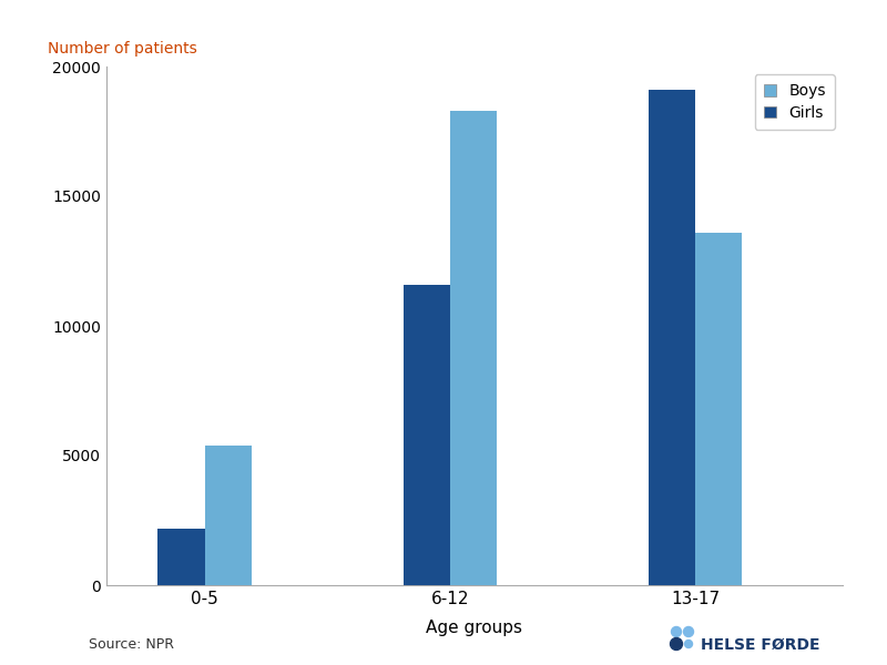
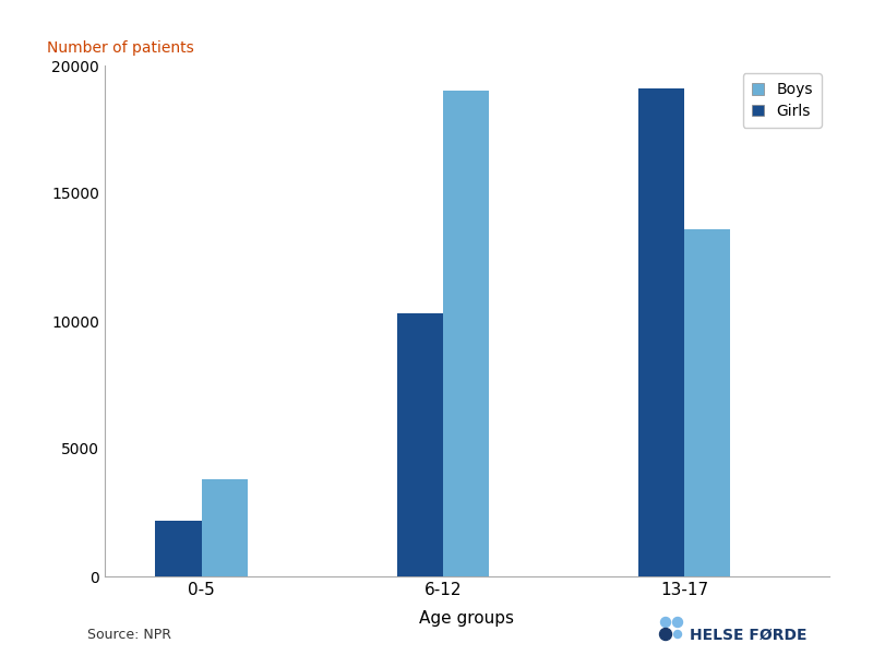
Boys/0-5: 5400 -> 3800
Girls/6-12: 11600 -> 10300
Boys/6-12: 18300 -> 19000
